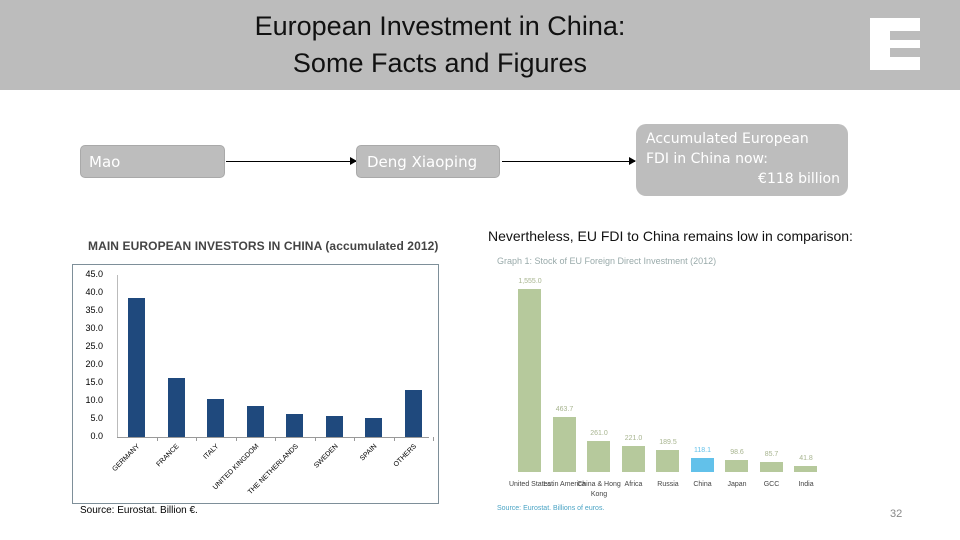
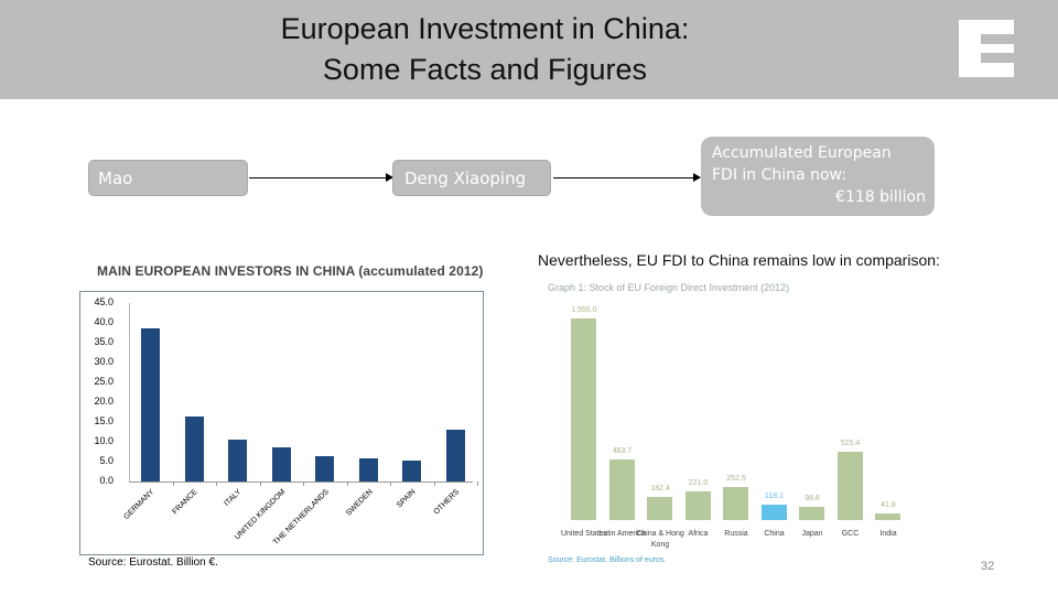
Graph 1: Stock of EU Foreign Direct Investment (2012)/China & Hong Kong: 261.0 -> 182.4
Graph 1: Stock of EU Foreign Direct Investment (2012)/Russia: 189.5 -> 252.5
Graph 1: Stock of EU Foreign Direct Investment (2012)/GCC: 85.7 -> 525.4
